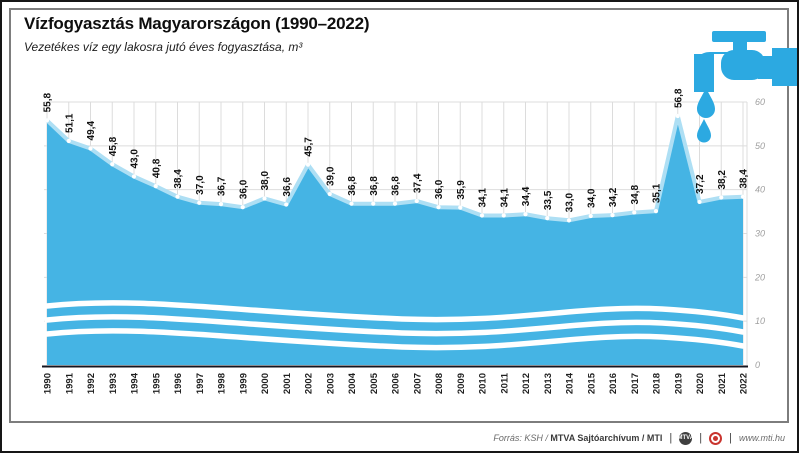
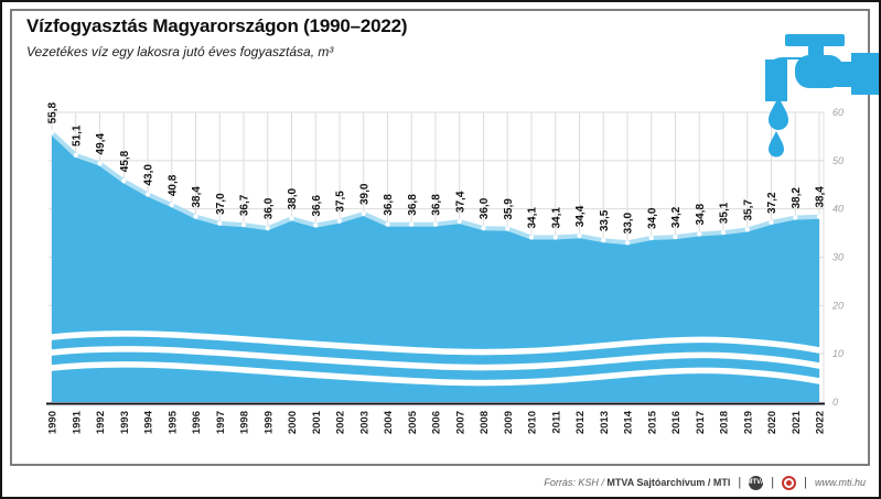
2002: 45,7 -> 37,5
2019: 56,8 -> 35,7
